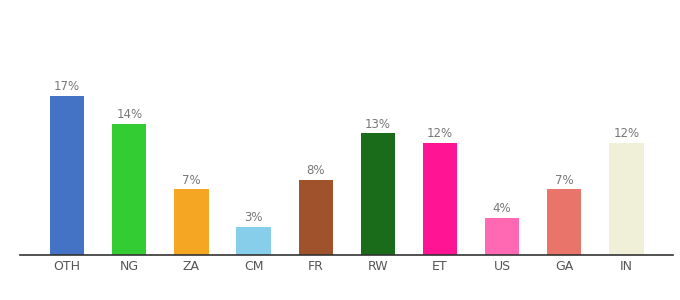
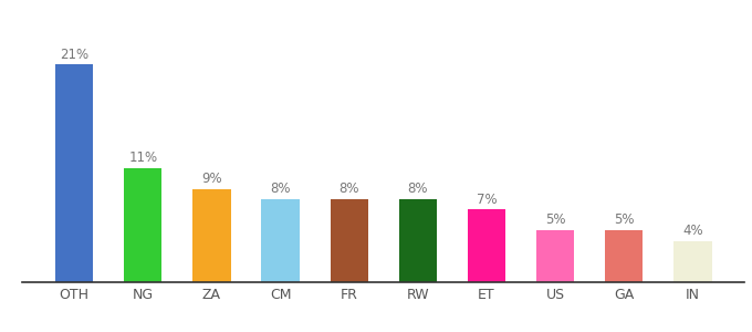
OTH: 17% -> 21%
NG: 14% -> 11%
ZA: 7% -> 9%
CM: 3% -> 8%
RW: 13% -> 8%
ET: 12% -> 7%
US: 4% -> 5%
GA: 7% -> 5%
IN: 12% -> 4%
